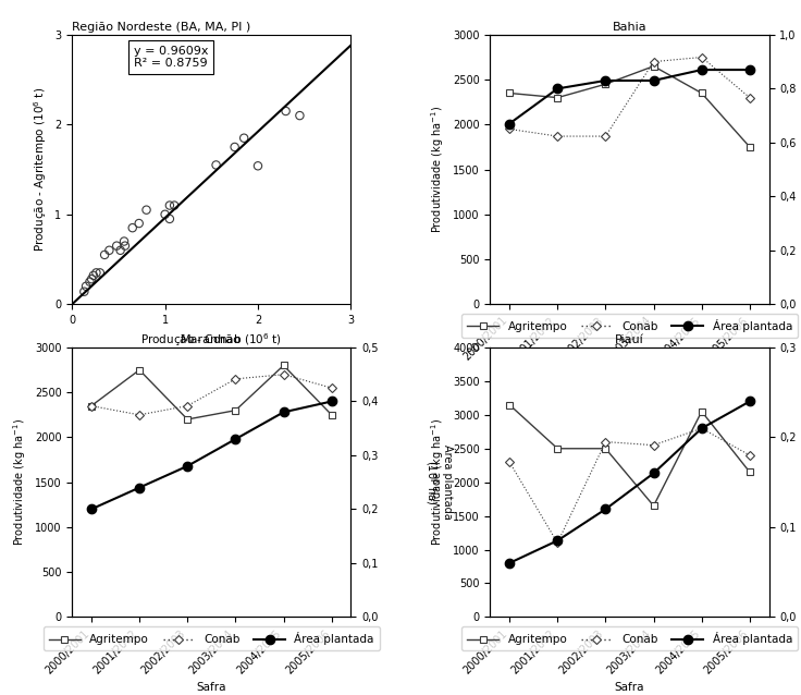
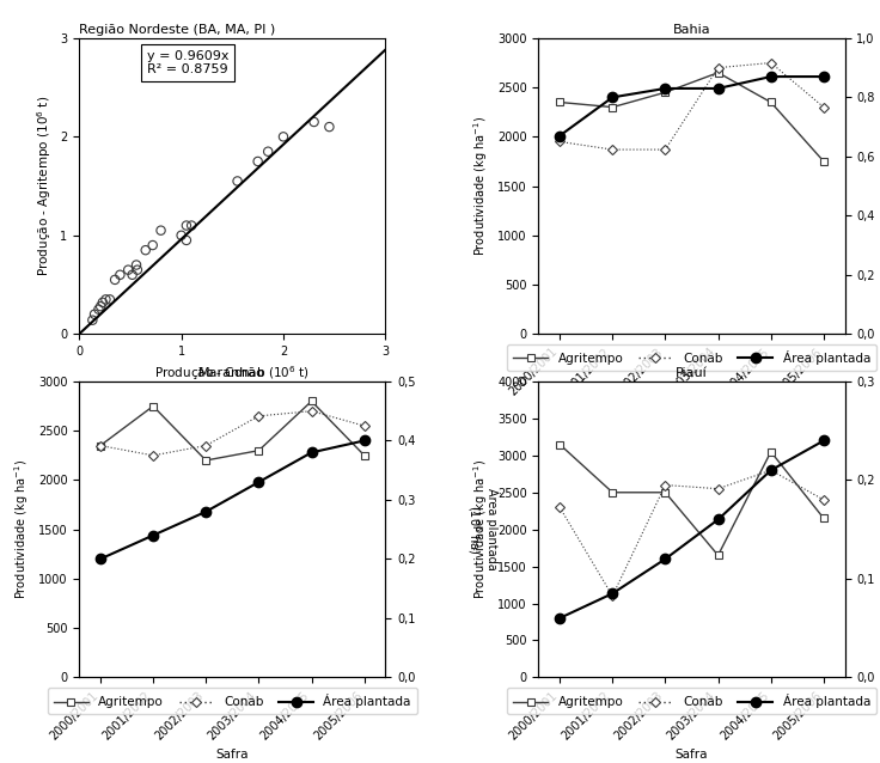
Região Nordeste (BA, MA, PI )/2: 1.54 -> 2.00
